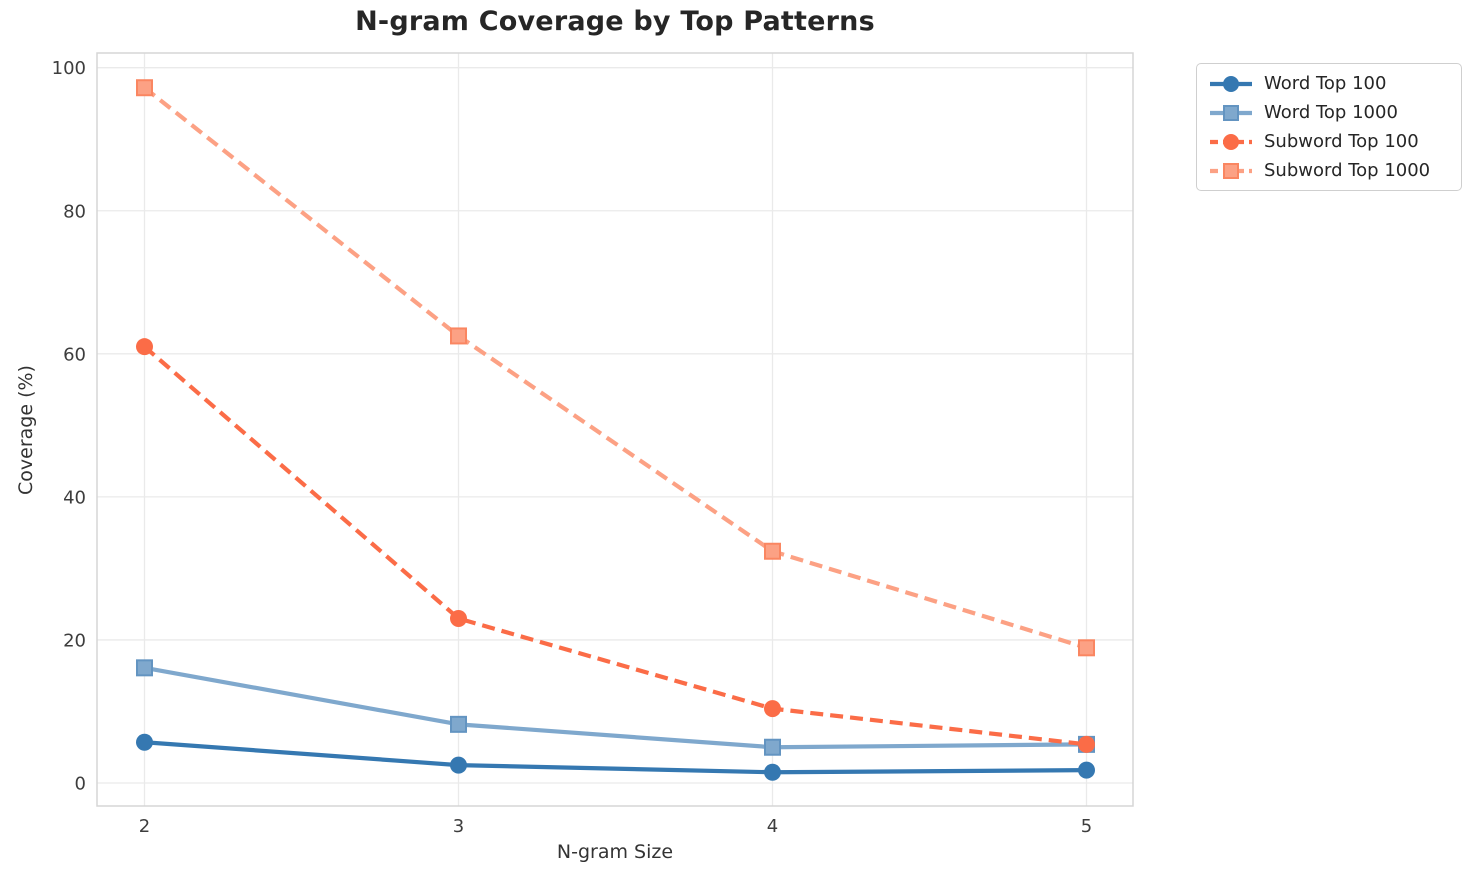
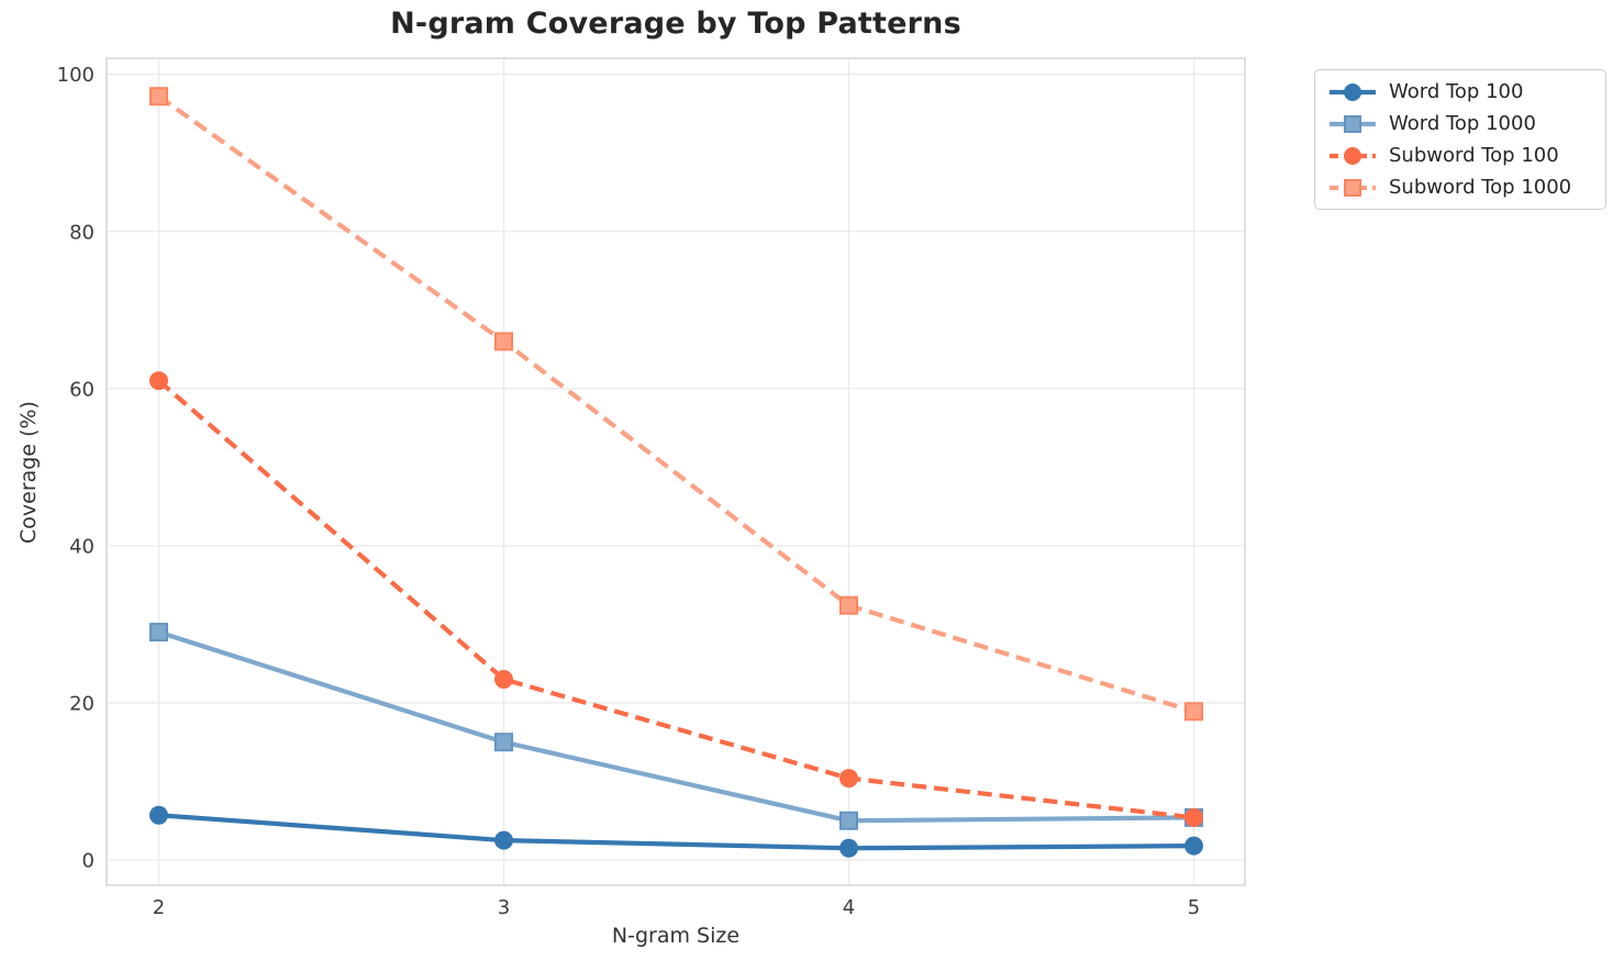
Word Top 1000/2: 16 -> 29
Word Top 1000/3: 8 -> 15
Subword Top 1000/3: 62 -> 66
